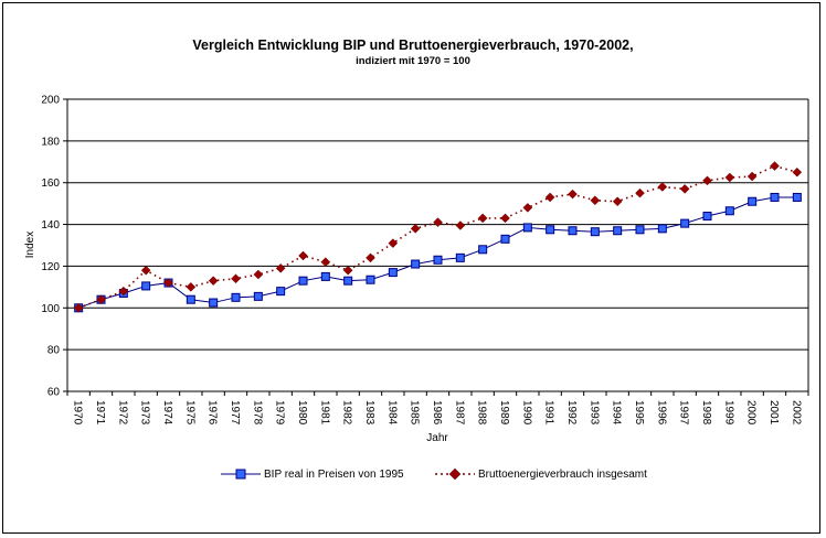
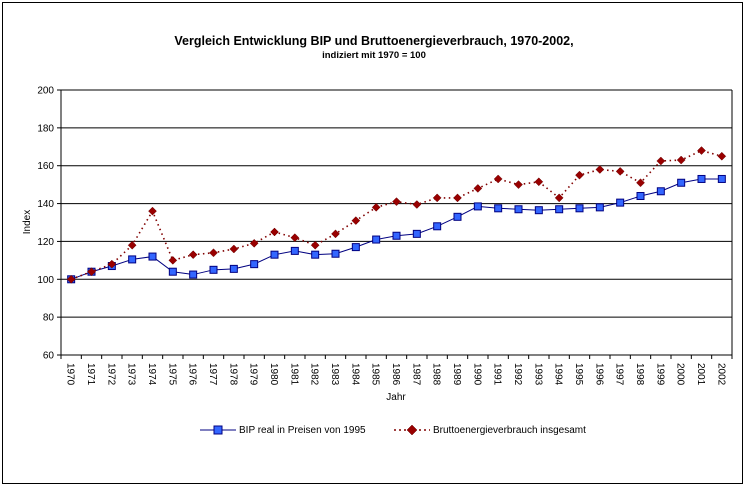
Bruttoenergieverbrauch insgesamt/1974: 112 -> 136
Bruttoenergieverbrauch insgesamt/1992: 154 -> 150
Bruttoenergieverbrauch insgesamt/1994: 151 -> 143
Bruttoenergieverbrauch insgesamt/1998: 161 -> 151
